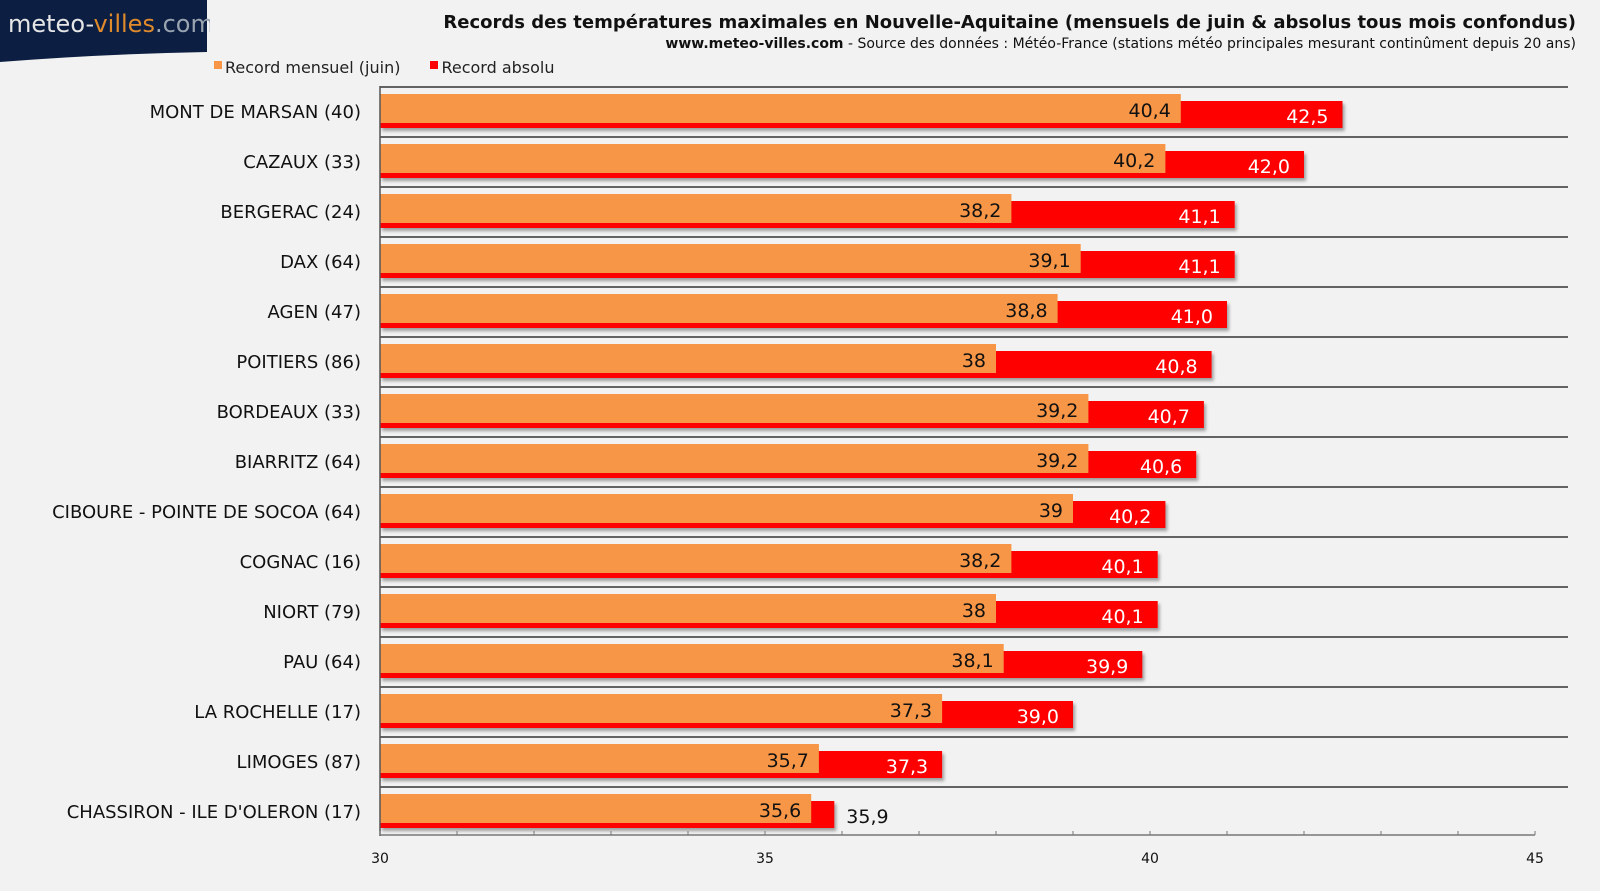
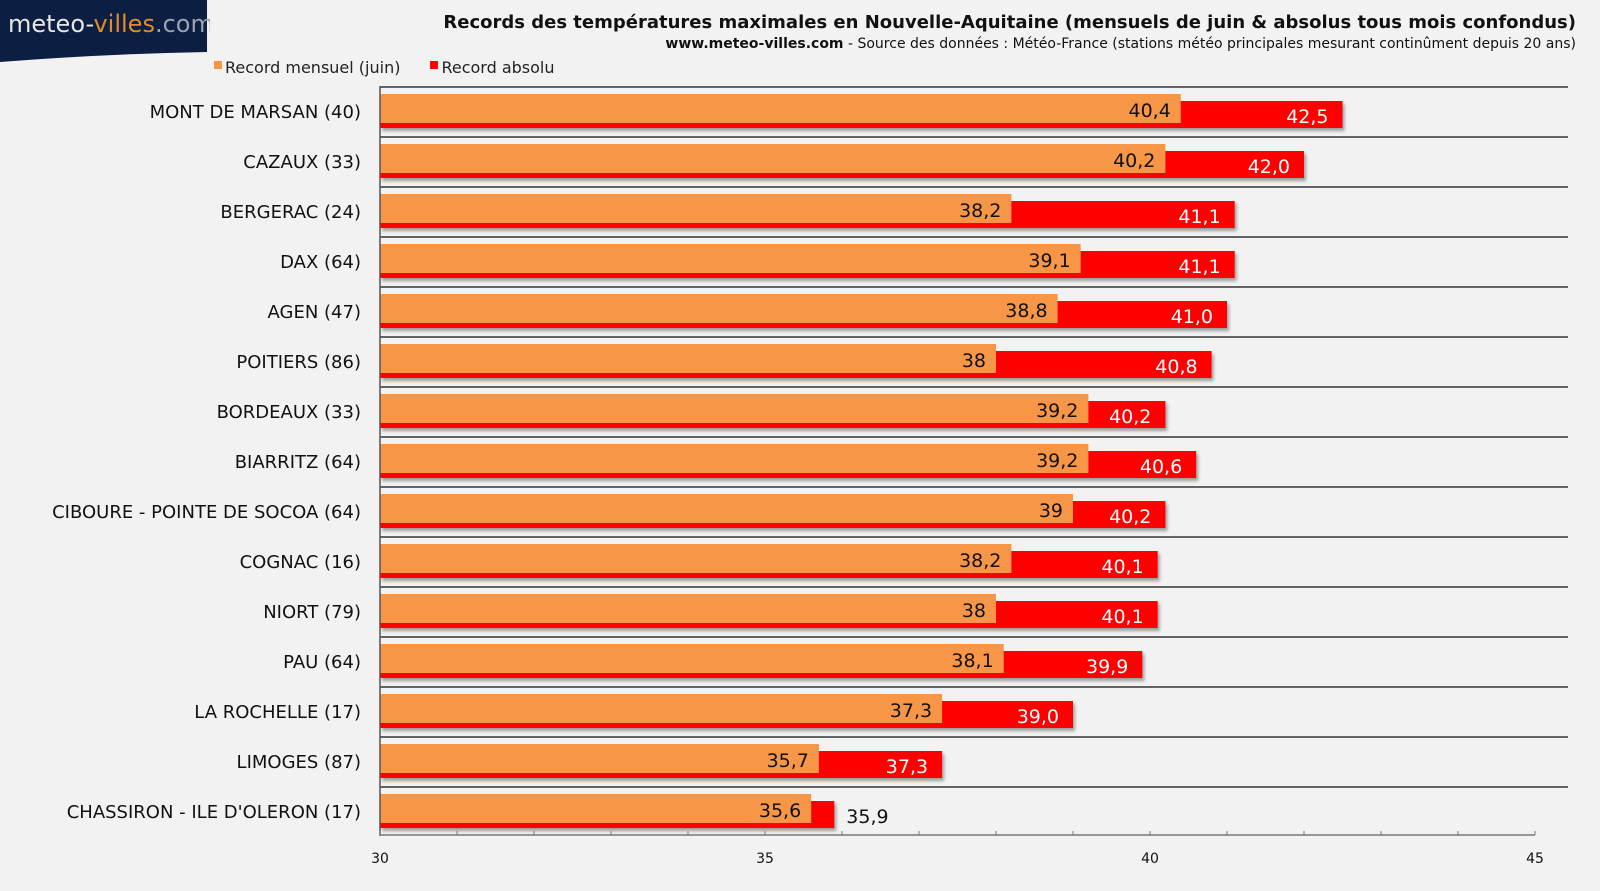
Record absolu/BORDEAUX (33): 40,7 -> 40,2
